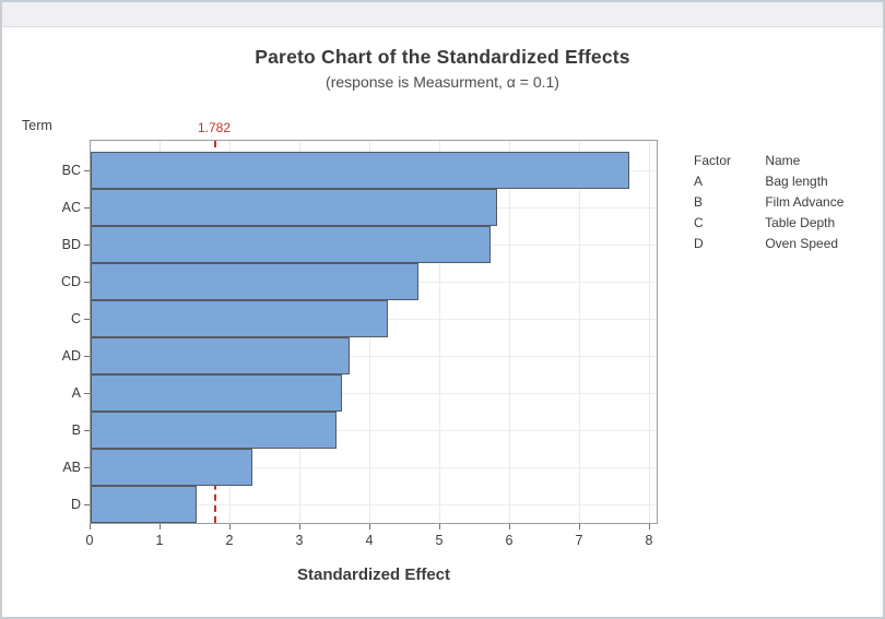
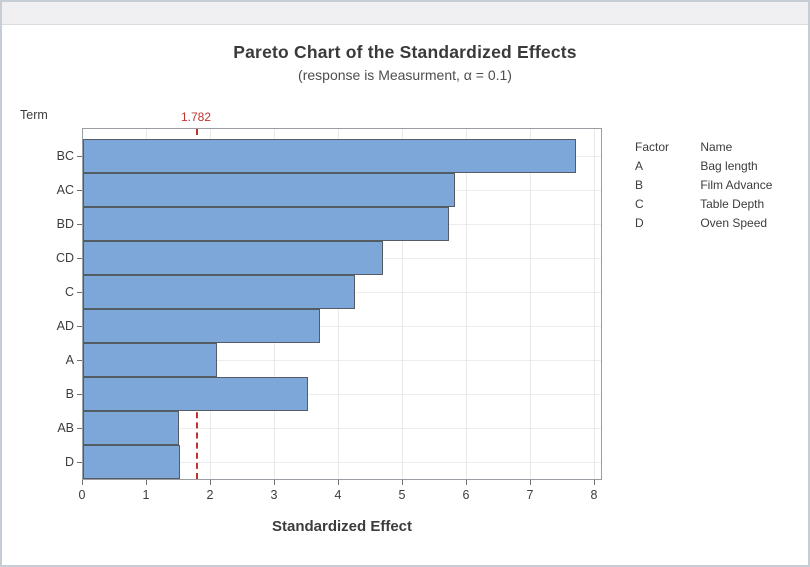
A: 3.6 -> 2.1
AB: 2.3 -> 1.5
